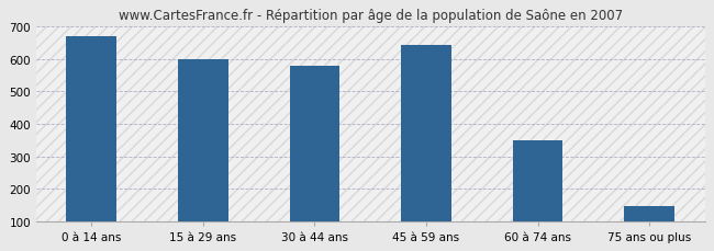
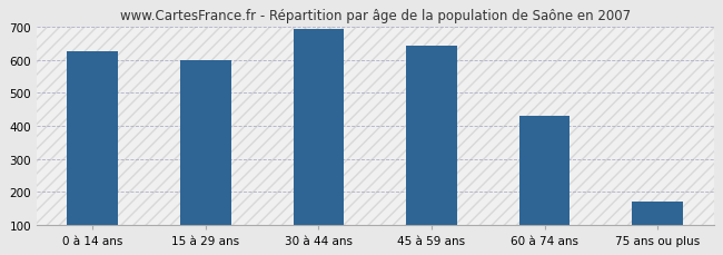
0 à 14 ans: 670 -> 625
30 à 44 ans: 580 -> 695
60 à 74 ans: 350 -> 430
75 ans ou plus: 145 -> 170
